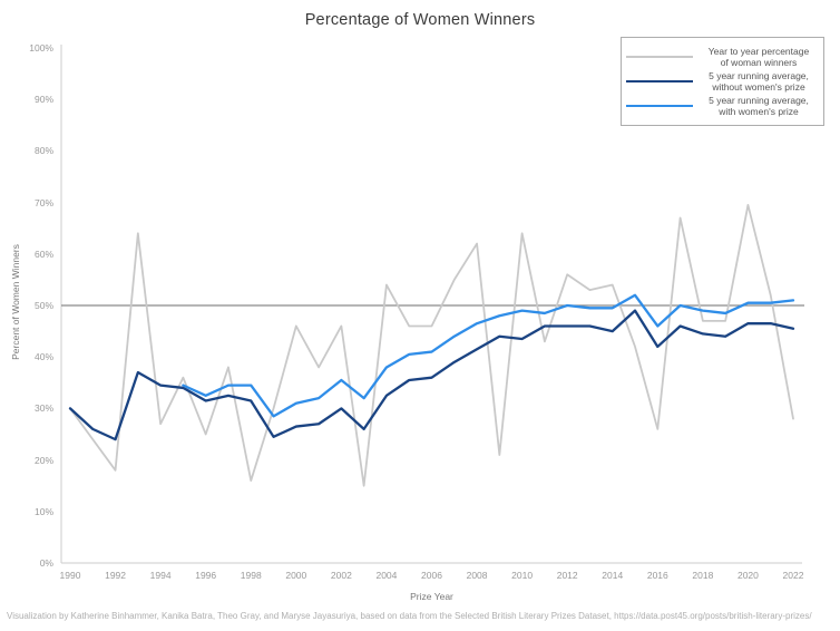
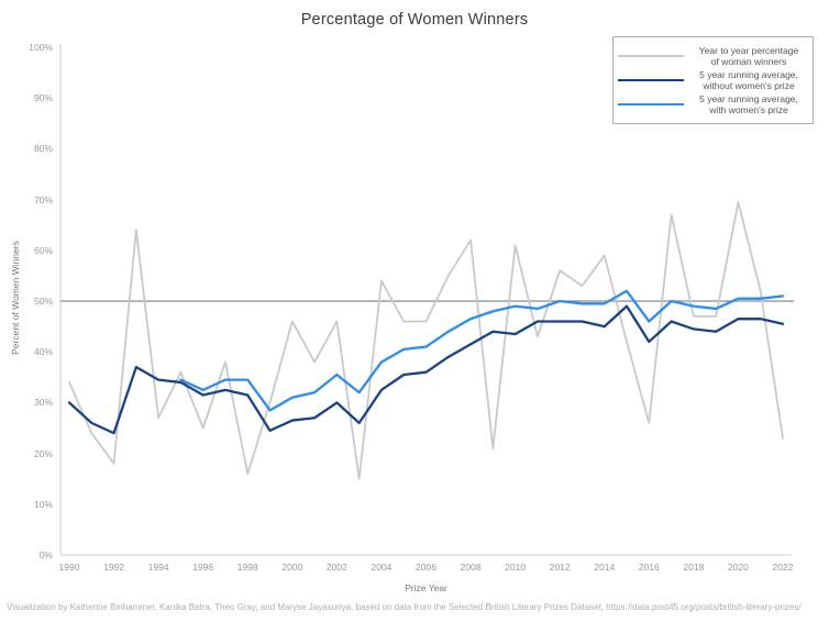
Year to year percentage of woman winners/1990: 30% -> 34%
Year to year percentage of woman winners/2010: 64% -> 61%
Year to year percentage of woman winners/2014: 54% -> 59%
Year to year percentage of woman winners/2022: 28% -> 23%
